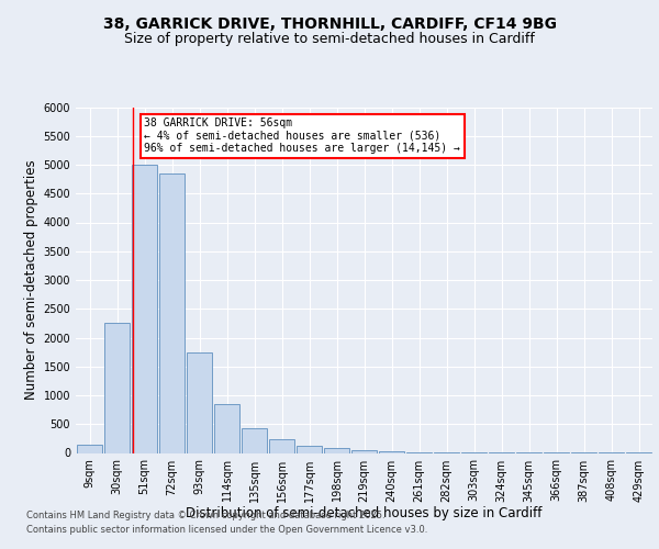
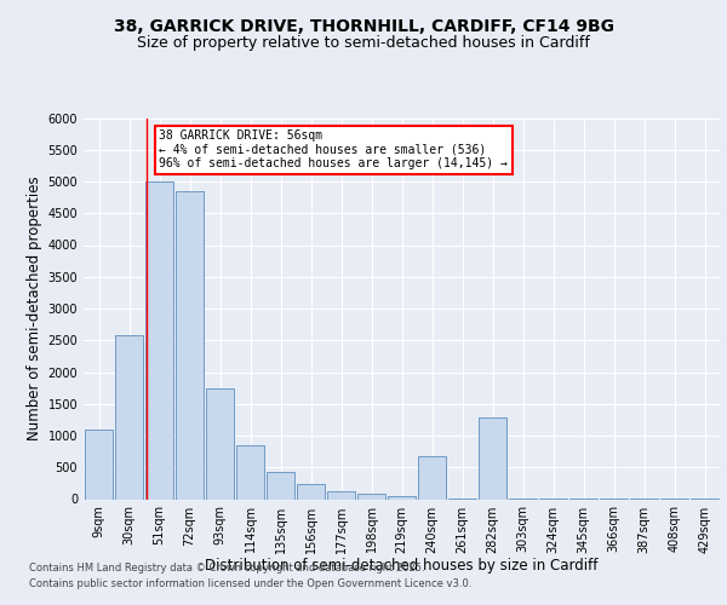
9sqm: 150 -> 1100
30sqm: 2250 -> 2580
240sqm: 30 -> 680
282sqm: 10 -> 1280
